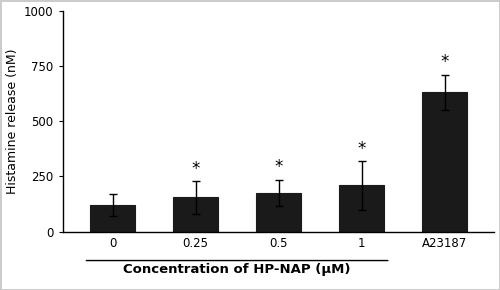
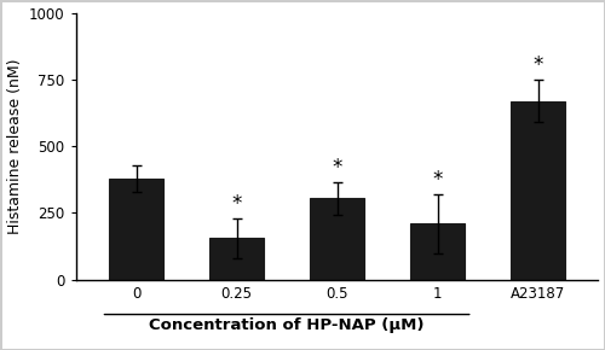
0: 120 -> 380
0.5: 175 -> 305
A23187: 630 -> 670
